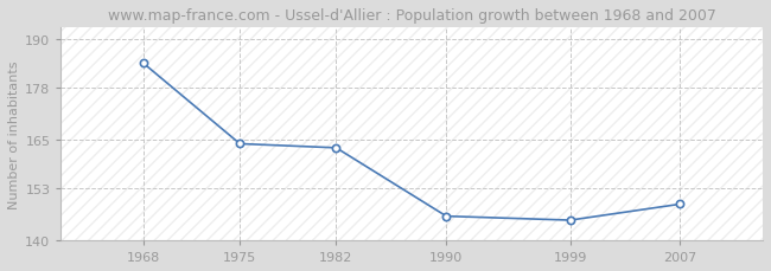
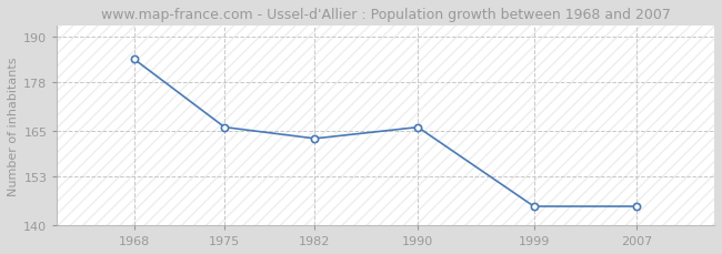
1975: 164 -> 166
1990: 146 -> 166
2007: 149 -> 145
